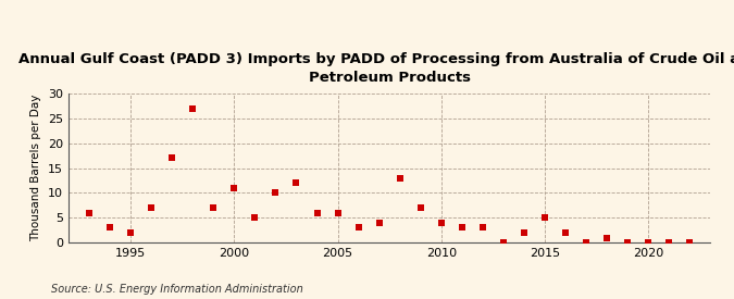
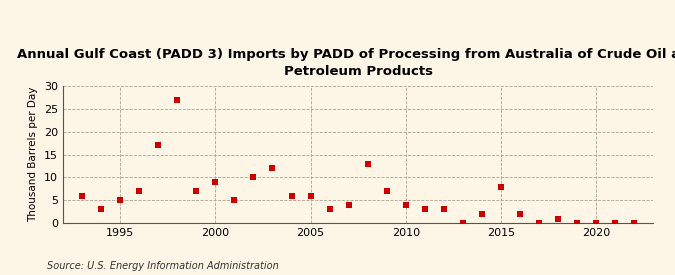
1995: 2 -> 5
2000: 11 -> 9
2015: 5 -> 8
